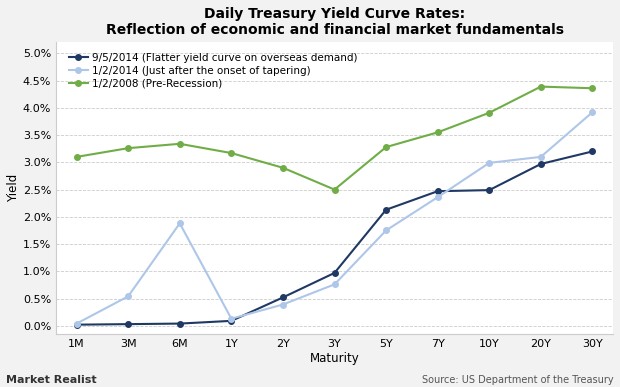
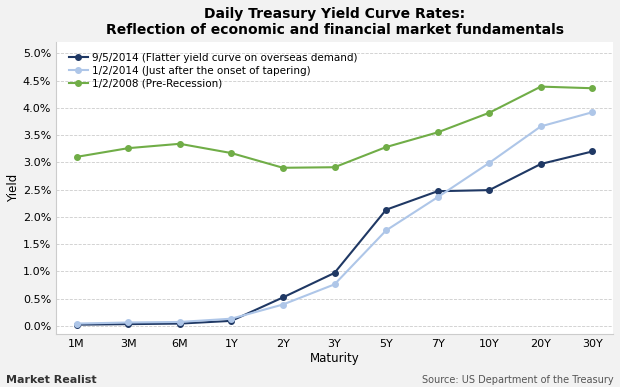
1/2/2014 (Just after the onset of tapering)/3M: 0.54% -> 0.06%
1/2/2014 (Just after the onset of tapering)/6M: 1.88% -> 0.07%
1/2/2008 (Pre-Recession)/3Y: 2.50% -> 2.91%
1/2/2014 (Just after the onset of tapering)/20Y: 3.10% -> 3.66%
